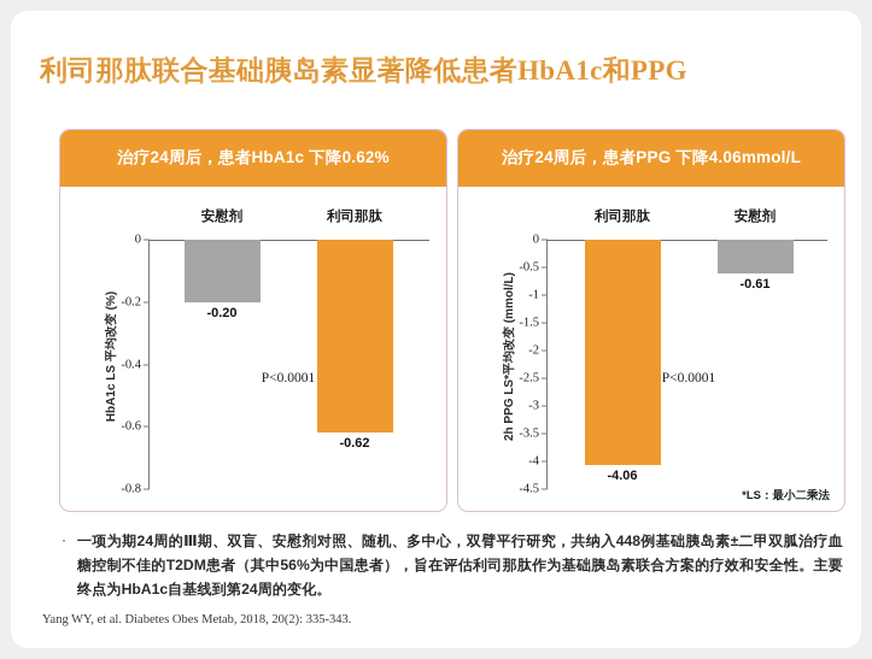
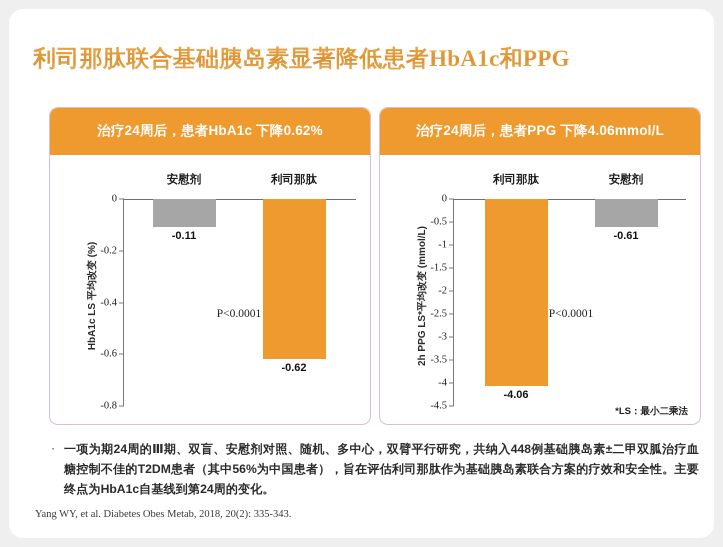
治疗24周后，患者HbA1c 下降0.62%/安慰剂: -0.20 -> -0.11
